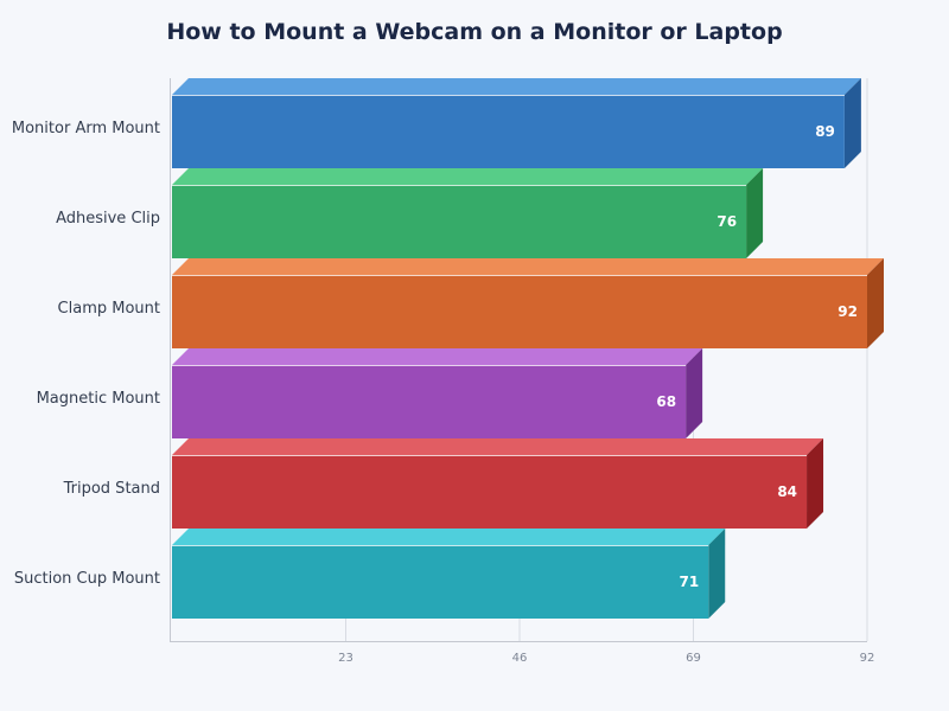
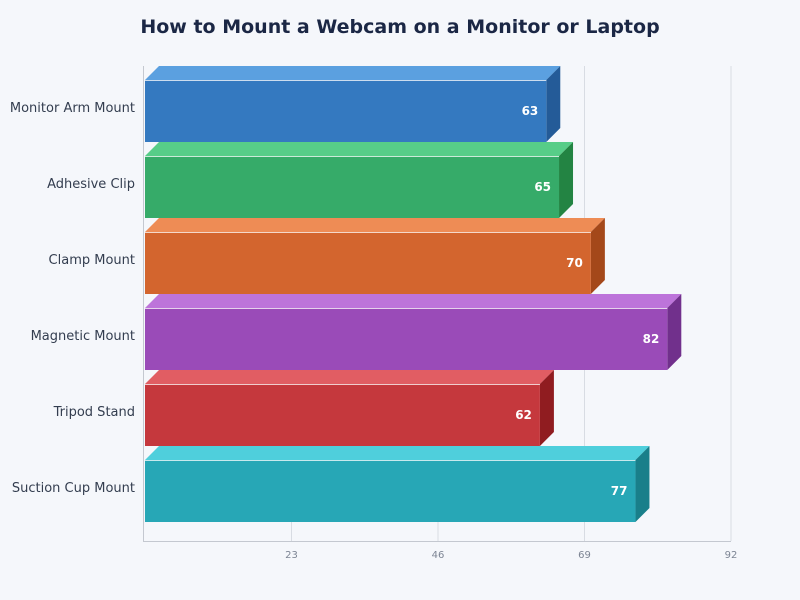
Monitor Arm Mount: 89 -> 63
Adhesive Clip: 76 -> 65
Clamp Mount: 92 -> 70
Magnetic Mount: 68 -> 82
Tripod Stand: 84 -> 62
Suction Cup Mount: 71 -> 77
